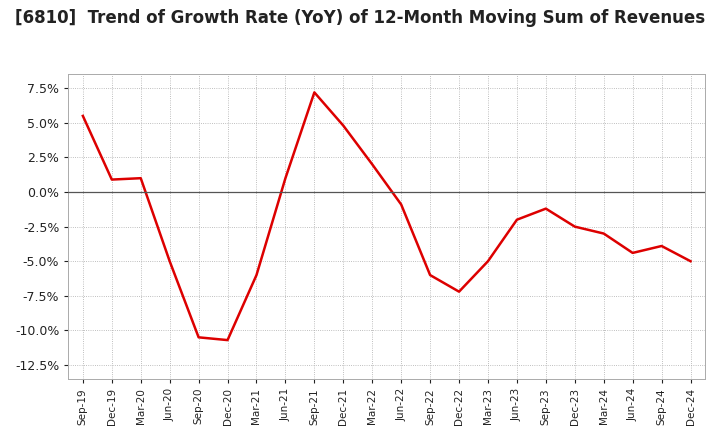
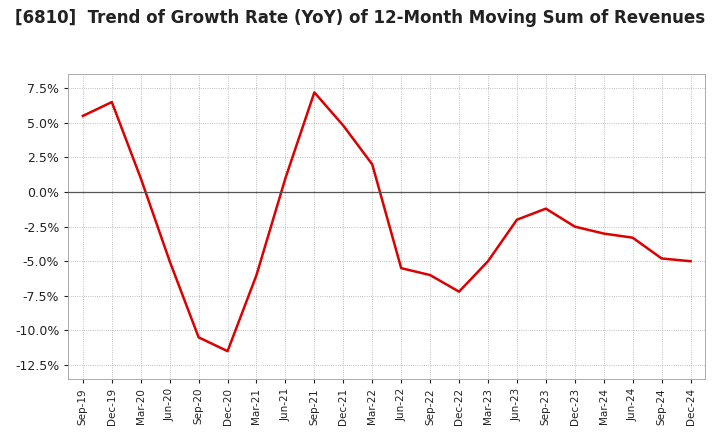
Dec-19: 0.9% -> 6.5%
Dec-20: -10.7% -> -11.5%
Jun-22: -0.9% -> -5.5%
Jun-24: -4.4% -> -3.3%
Sep-24: -3.9% -> -4.8%
